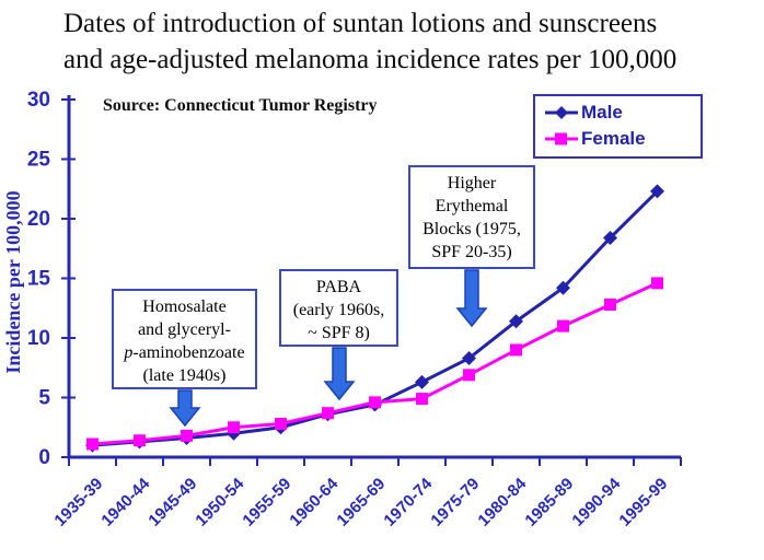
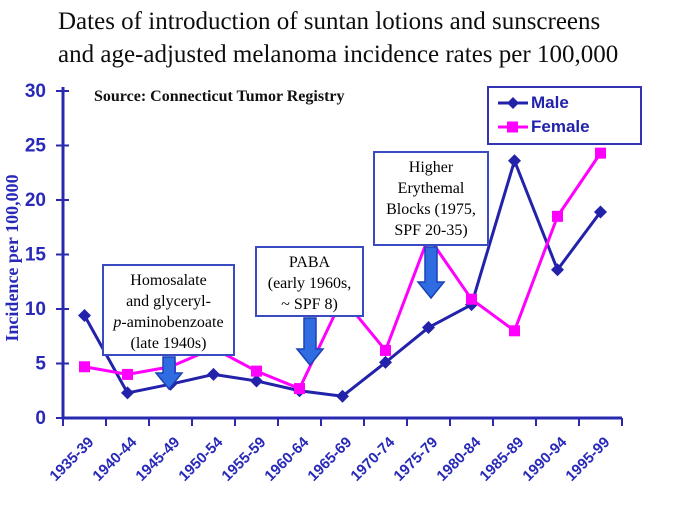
Male/1935-39: 1.0 -> 9.4
Female/1935-39: 1.1 -> 4.7
Male/1940-44: 1.3 -> 2.3
Female/1940-44: 1.4 -> 4.0
Male/1945-49: 1.6 -> 3.1
Female/1945-49: 1.8 -> 4.7
Male/1950-54: 2.0 -> 4.0
Female/1950-54: 2.5 -> 6.4
Male/1955-59: 2.5 -> 3.4
Female/1955-59: 2.8 -> 4.3
Male/1960-64: 3.6 -> 2.5
Female/1960-64: 3.7 -> 2.7
Male/1965-69: 4.4 -> 2.0
Female/1965-69: 4.6 -> 11.0
Male/1970-74: 6.3 -> 5.1
Female/1970-74: 4.9 -> 6.2
Female/1975-79: 6.9 -> 16.6
Male/1980-84: 11.4 -> 10.4
Female/1980-84: 9.0 -> 10.9
Male/1985-89: 14.2 -> 23.6
Female/1985-89: 11.0 -> 8.0
Male/1990-94: 18.4 -> 13.6
Female/1990-94: 12.8 -> 18.5
Male/1995-99: 22.3 -> 18.9
Female/1995-99: 14.6 -> 24.3
